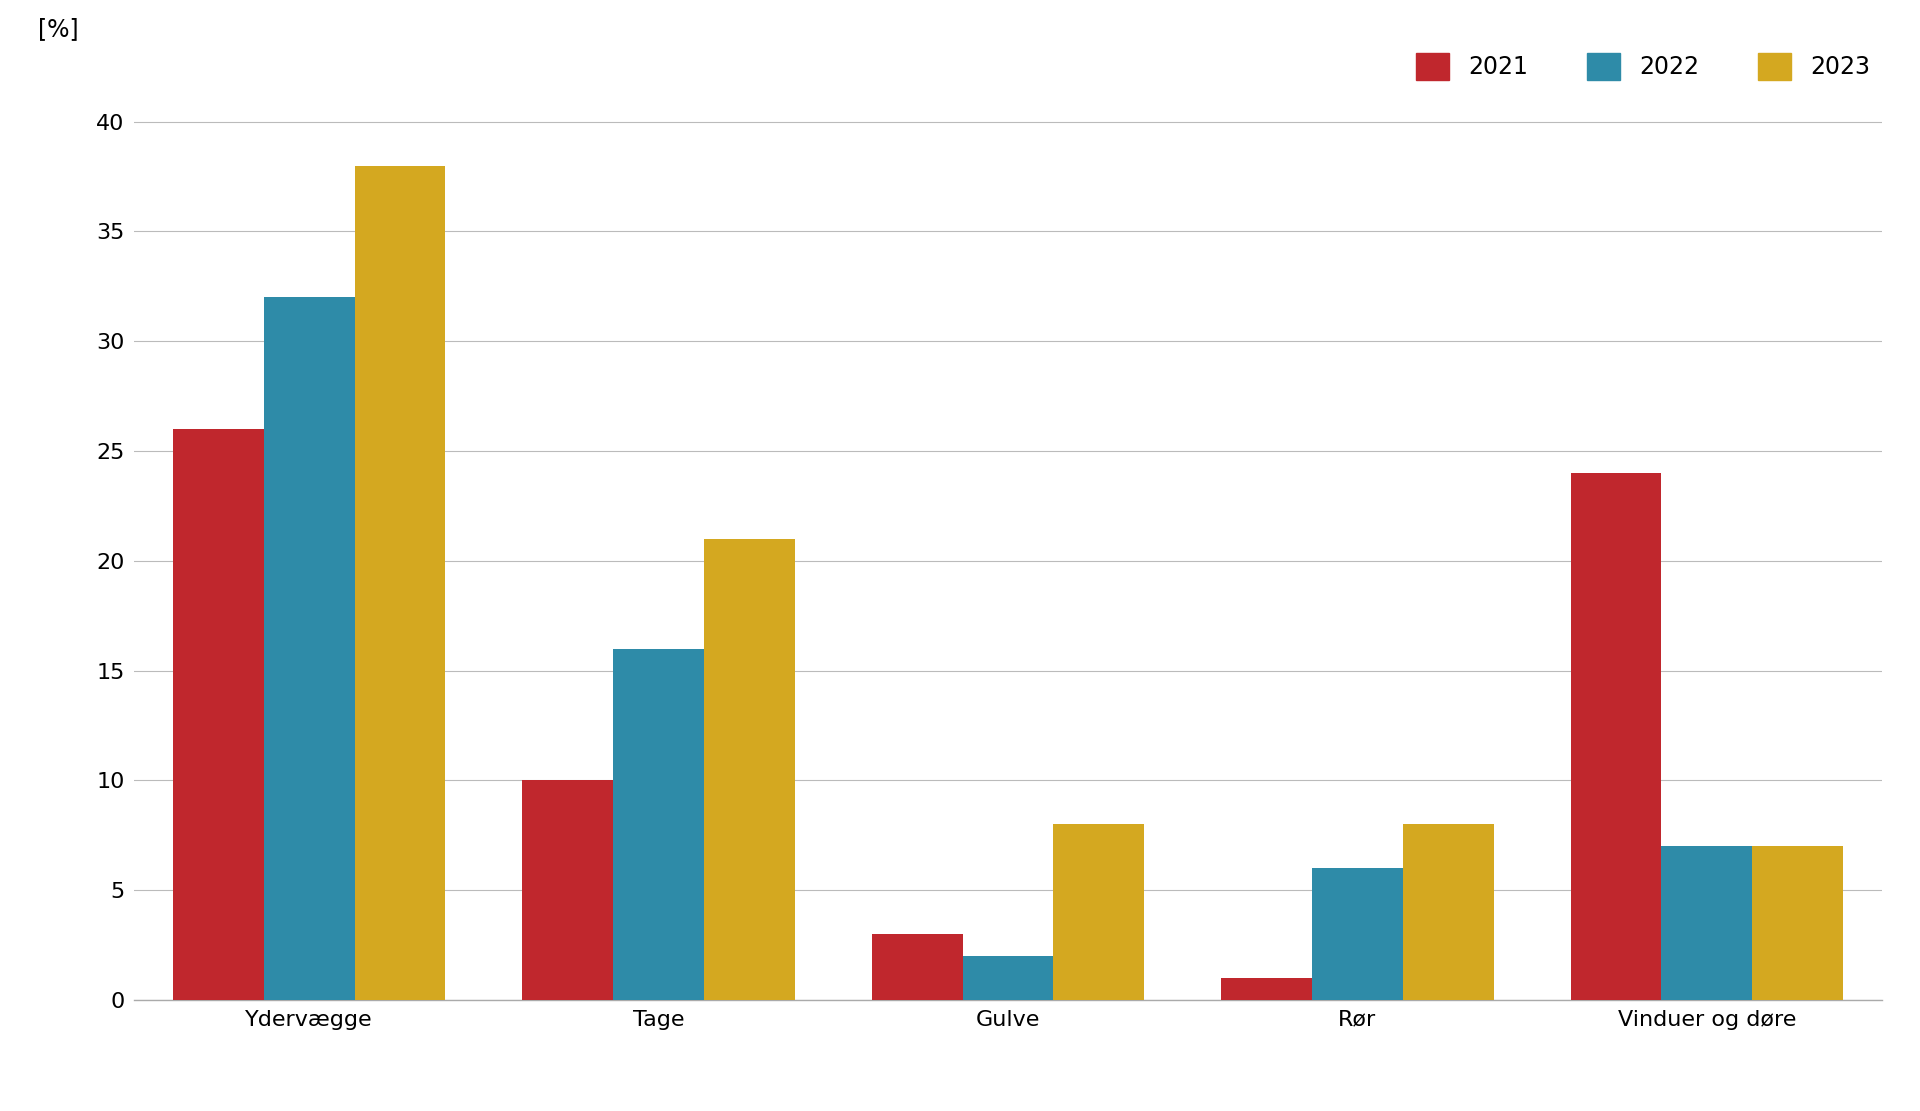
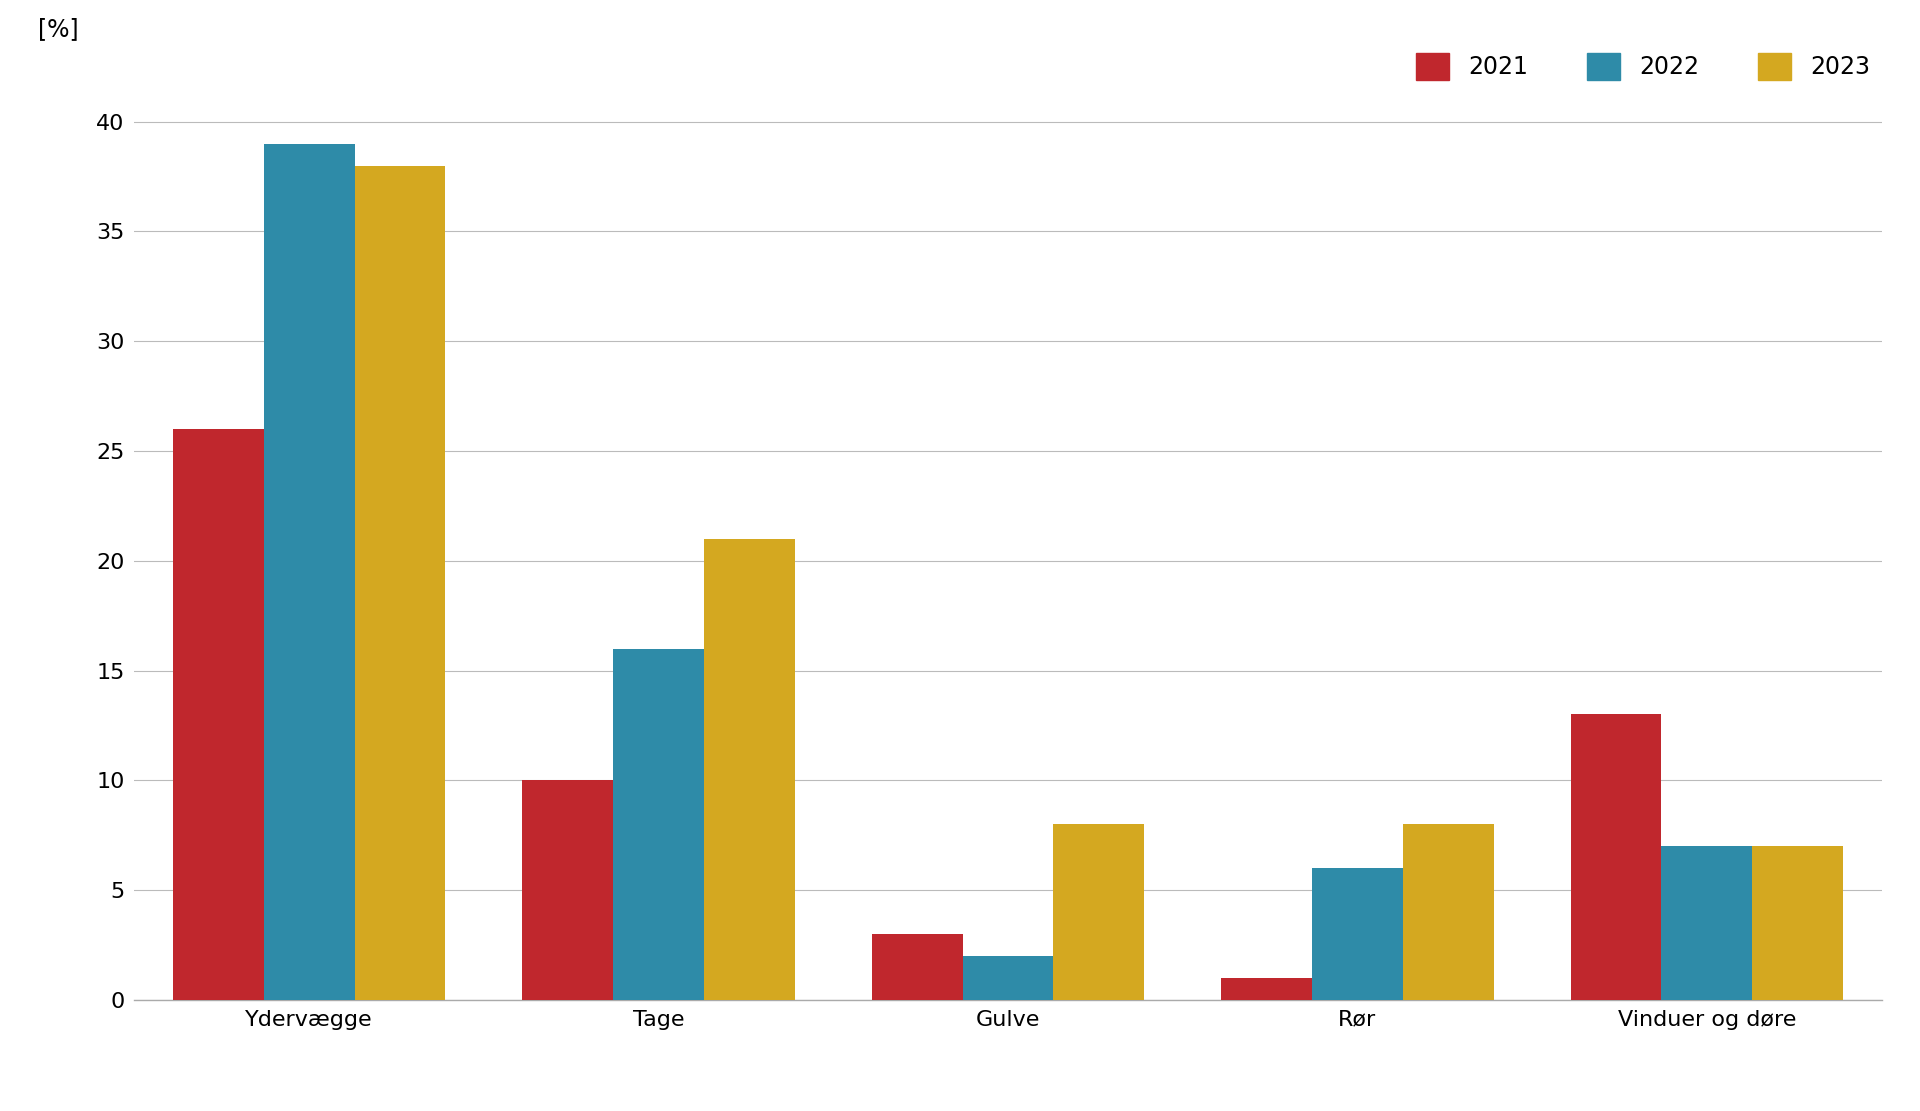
2022/Ydervægge: 32 -> 39
2021/Vinduer og døre: 24 -> 13
